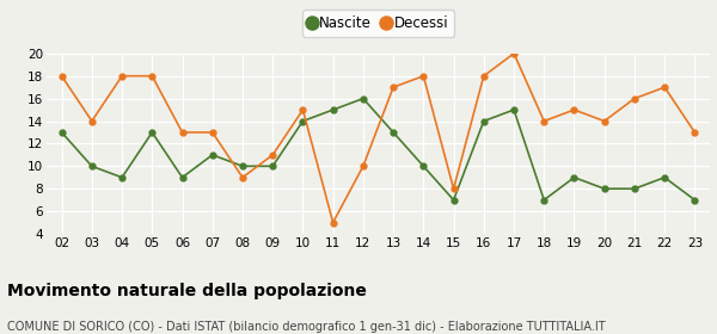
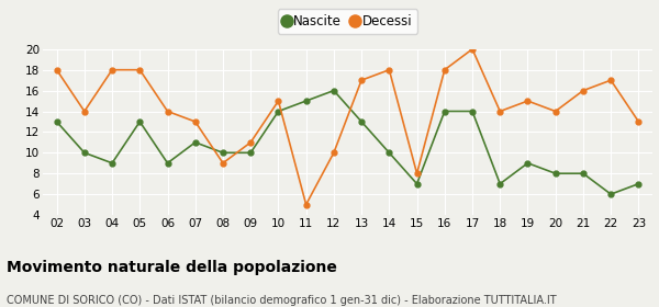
Decessi/06: 13 -> 14
Nascite/17: 15 -> 14
Nascite/22: 9 -> 6
